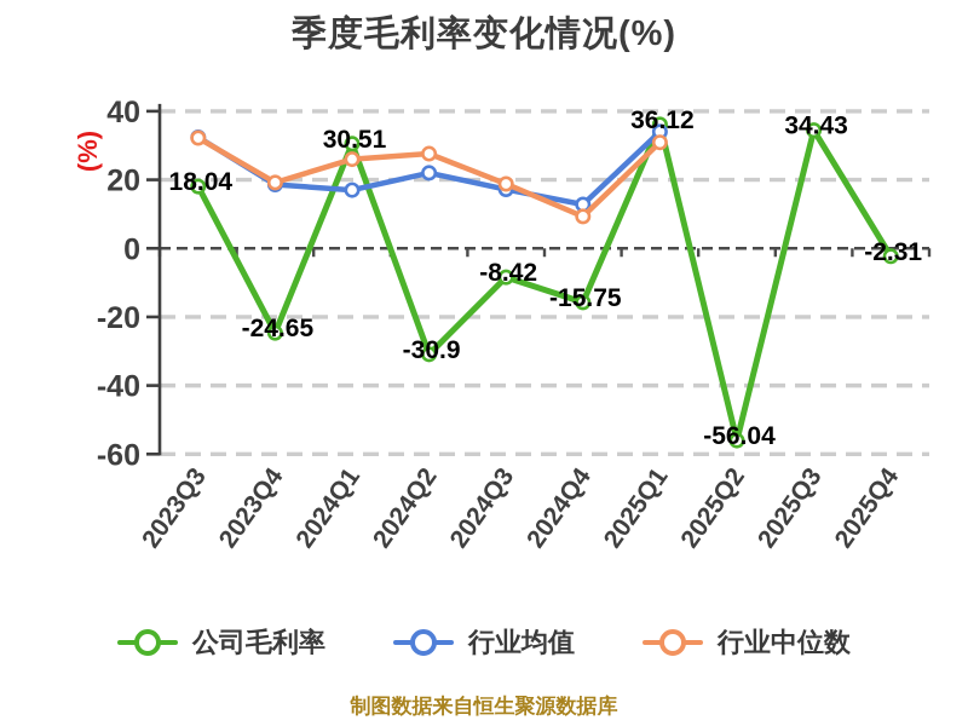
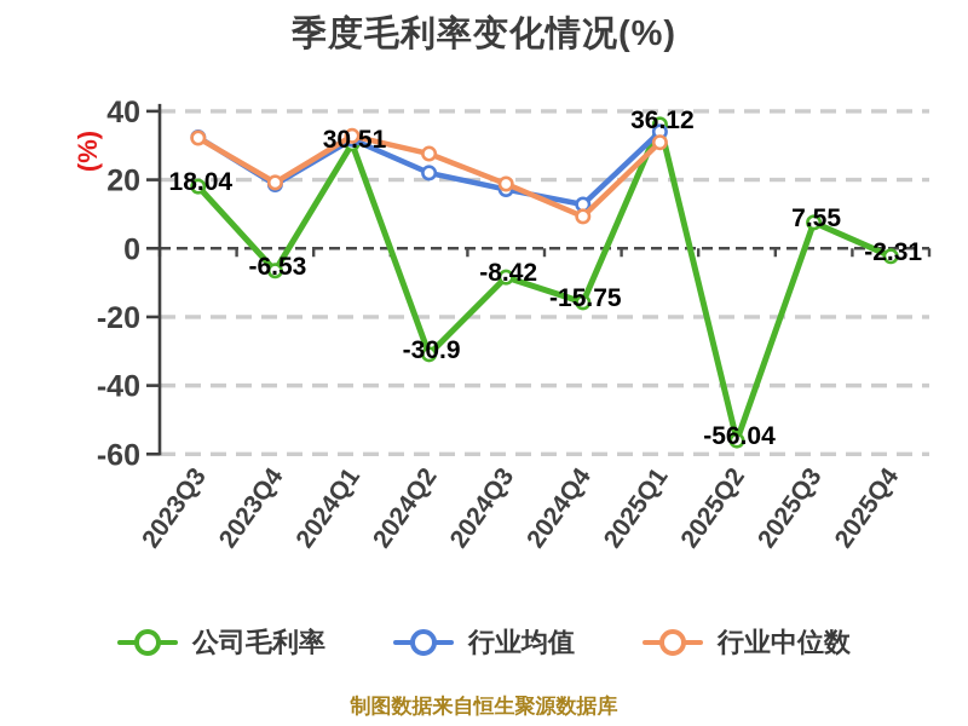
公司毛利率/2023Q4: -24.65 -> -6.53
行业均值/2024Q1: 17 -> 32
行业中位数/2024Q1: 26 -> 33
公司毛利率/2025Q3: 34.43 -> 7.55
